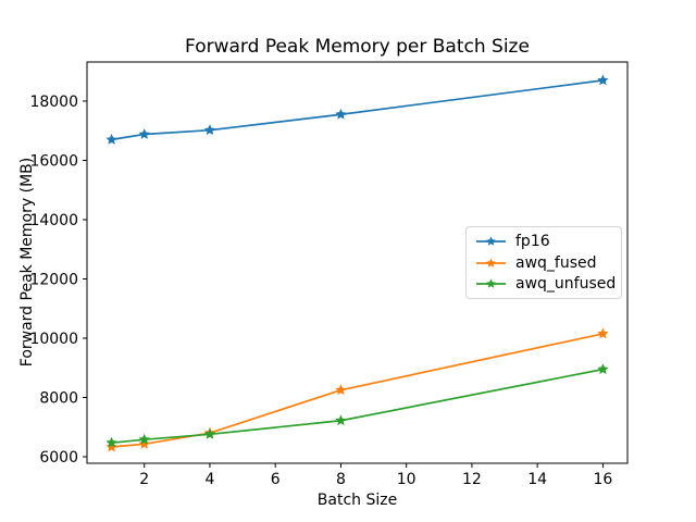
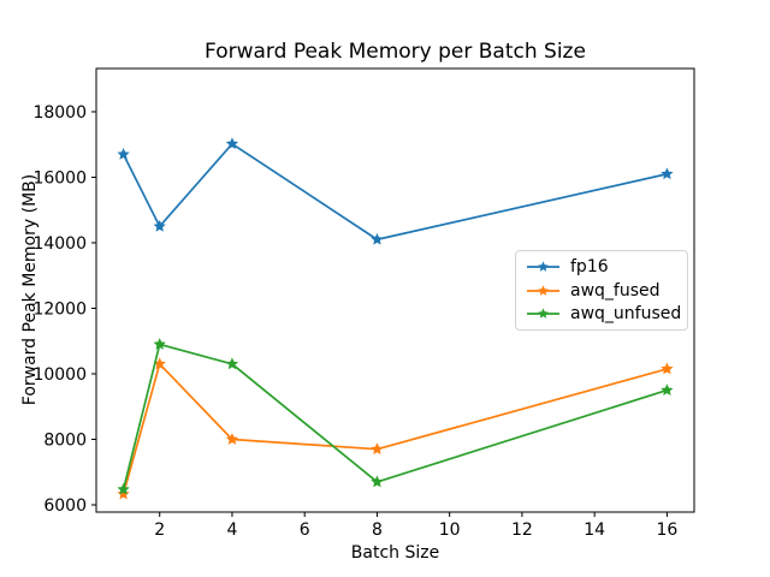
fp16/2: 16900 -> 14500
awq_fused/2: 6400 -> 10300
awq_unfused/2: 6600 -> 10900
awq_fused/4: 6800 -> 8000
awq_unfused/4: 6800 -> 10300
fp16/8: 17600 -> 14100
awq_fused/8: 8200 -> 7700
awq_unfused/8: 7200 -> 6700
fp16/16: 18700 -> 16100
awq_unfused/16: 9000 -> 9500
